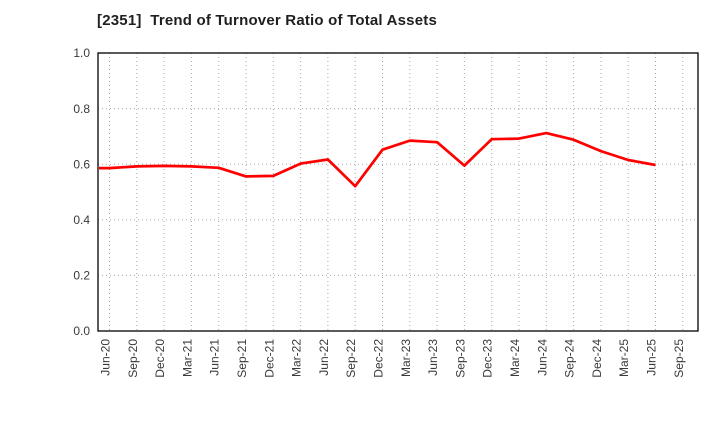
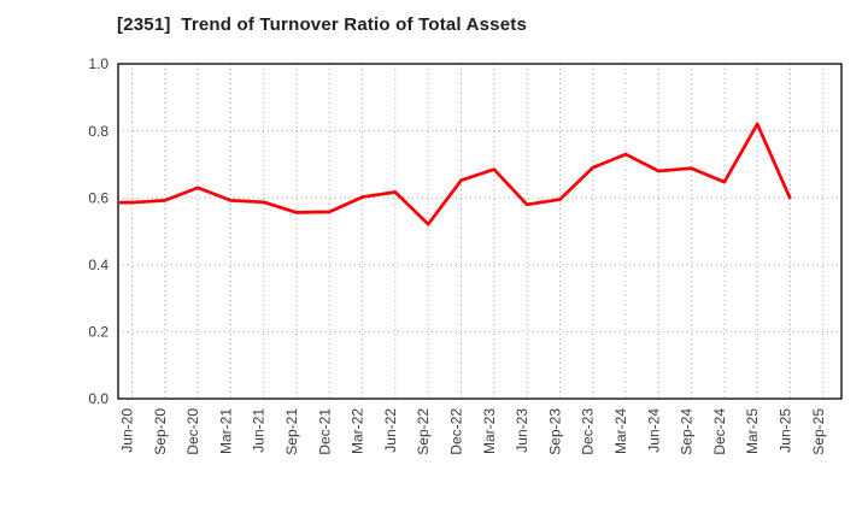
Dec-20: 0.59 -> 0.63
Jun-23: 0.68 -> 0.58
Mar-24: 0.69 -> 0.73
Jun-24: 0.71 -> 0.68
Mar-25: 0.61 -> 0.82
